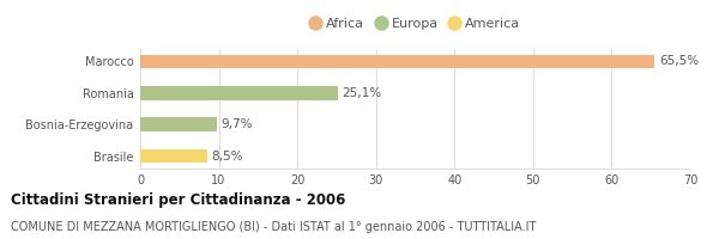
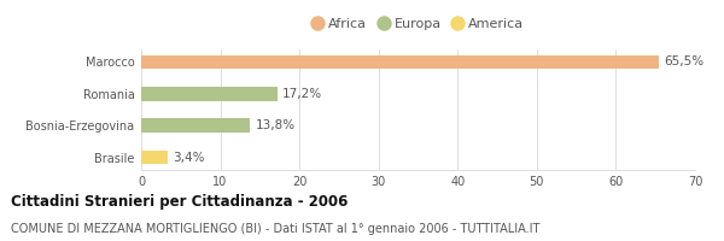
Romania: 25,1% -> 17,2%
Bosnia-Erzegovina: 9,7% -> 13,8%
Brasile: 8,5% -> 3,4%
